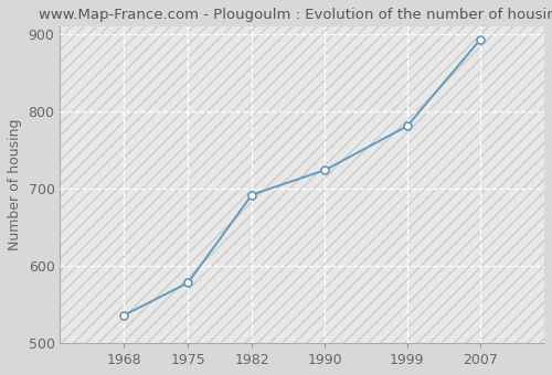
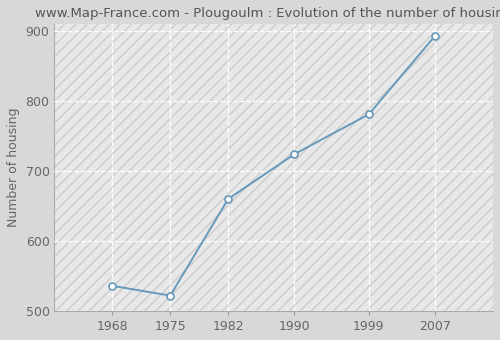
1975: 578 -> 522
1982: 692 -> 660
